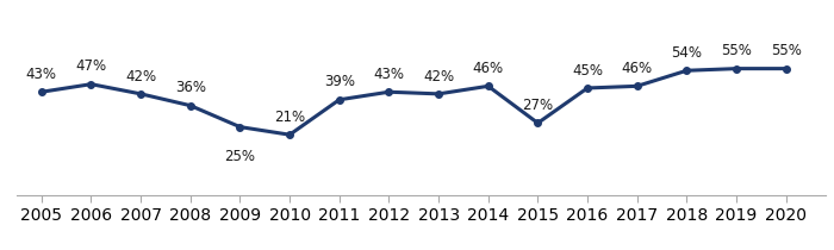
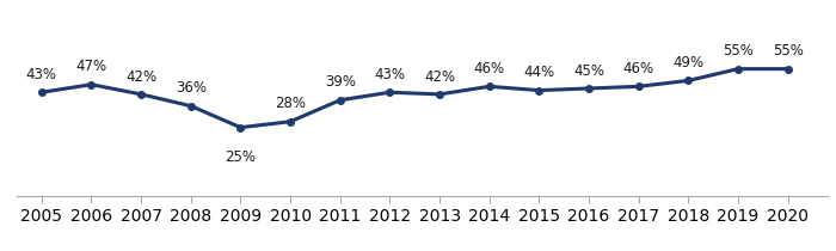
2010: 21% -> 28%
2015: 27% -> 44%
2018: 54% -> 49%
